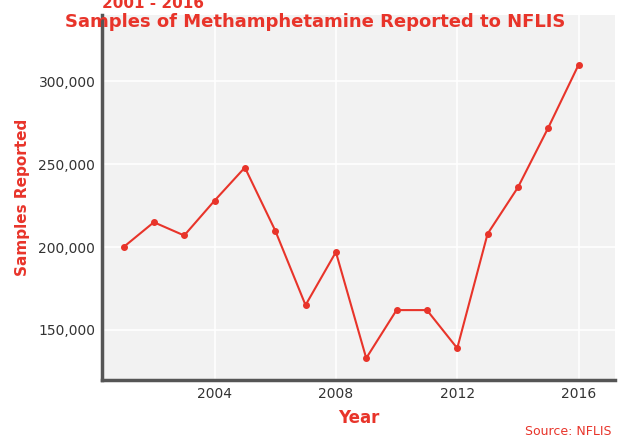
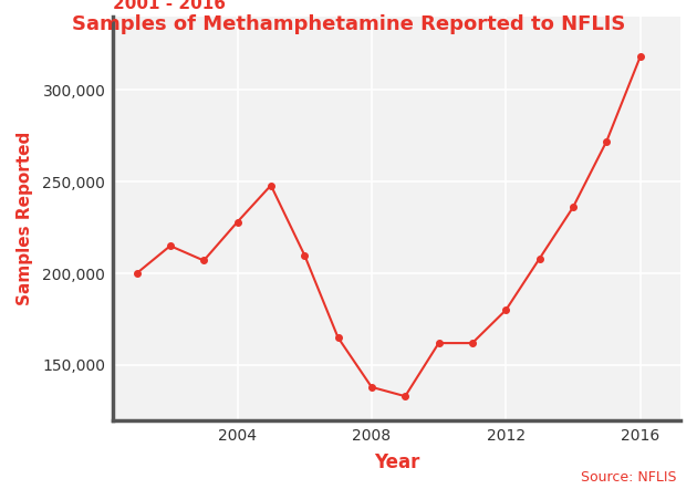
2008: 197,000 -> 138,000
2012: 139,000 -> 180,000
2016: 310,000 -> 318,000
